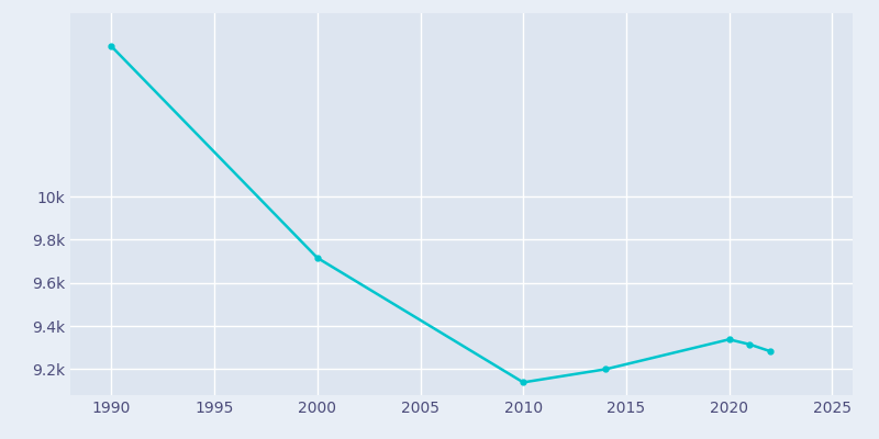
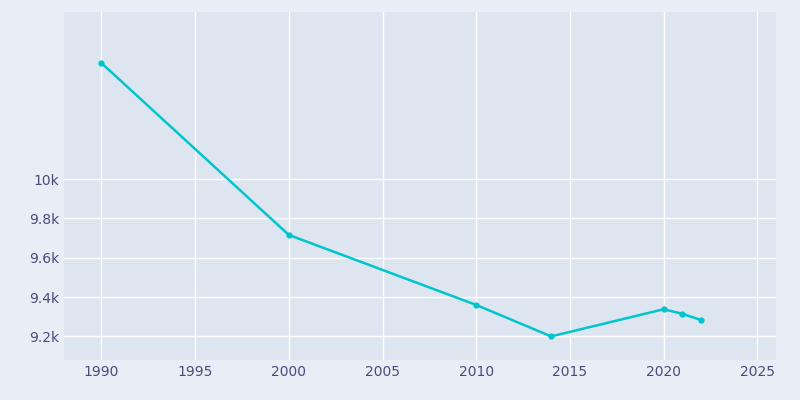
1990: 10.70k -> 10.59k
2010: 9.14k -> 9.36k
